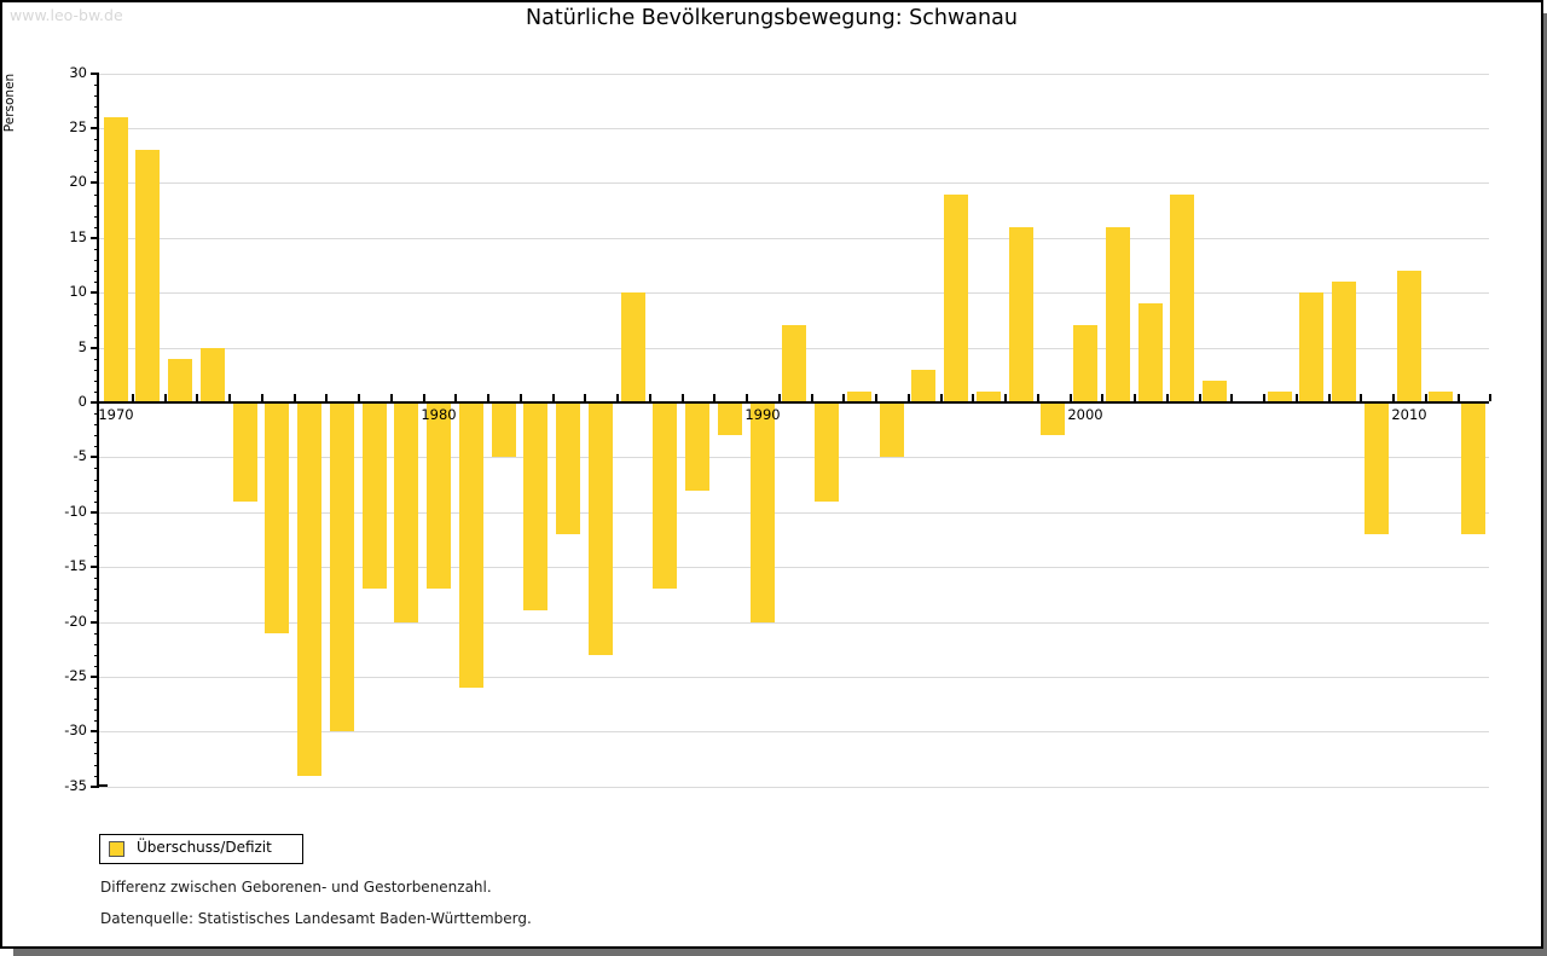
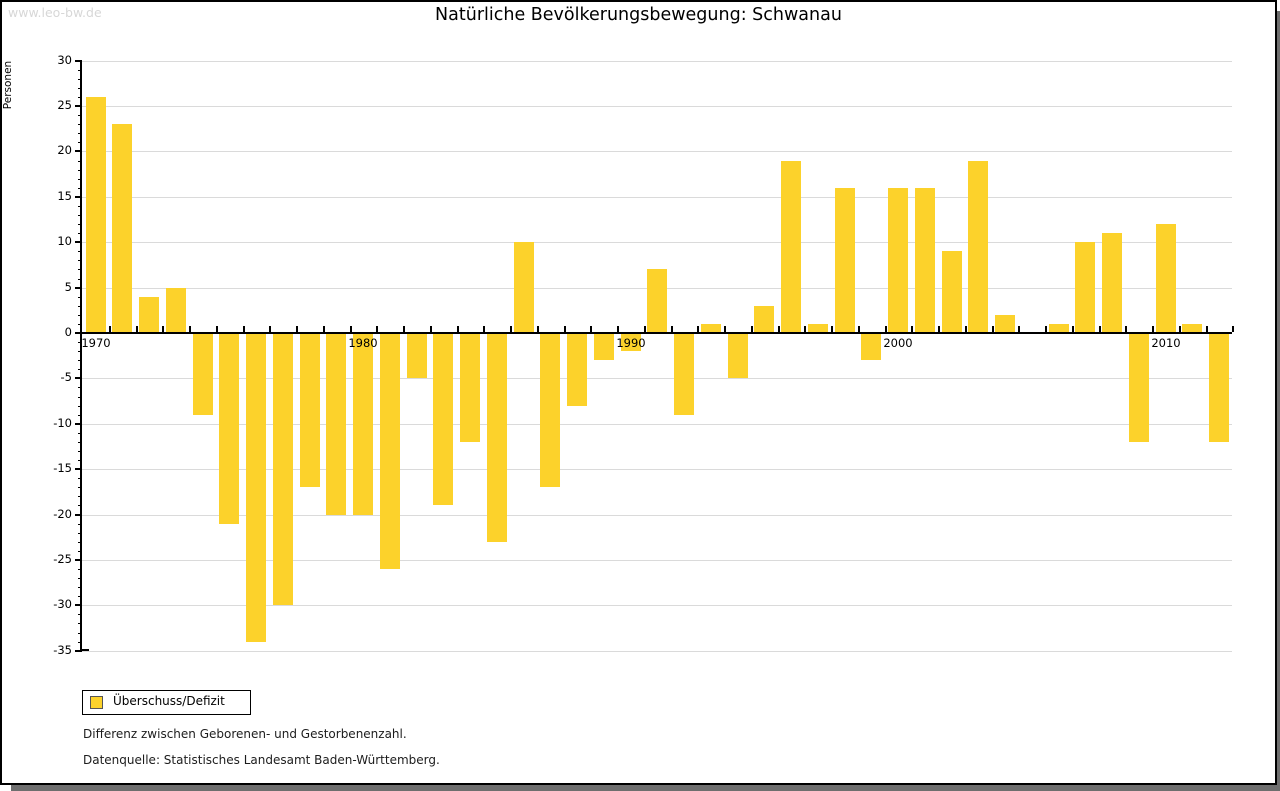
1980: -17 -> -20
1990: -20 -> -2
2000: 7 -> 16
